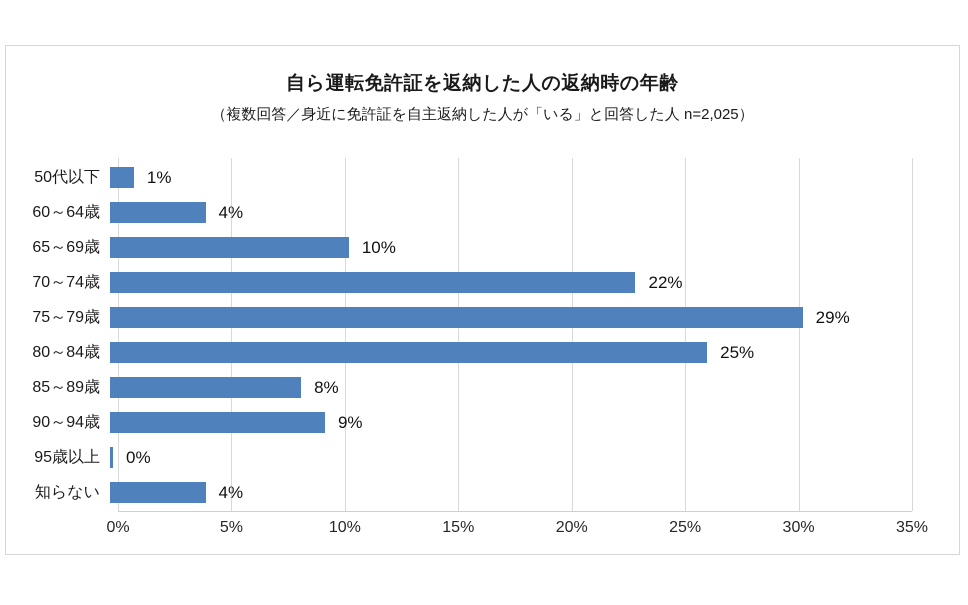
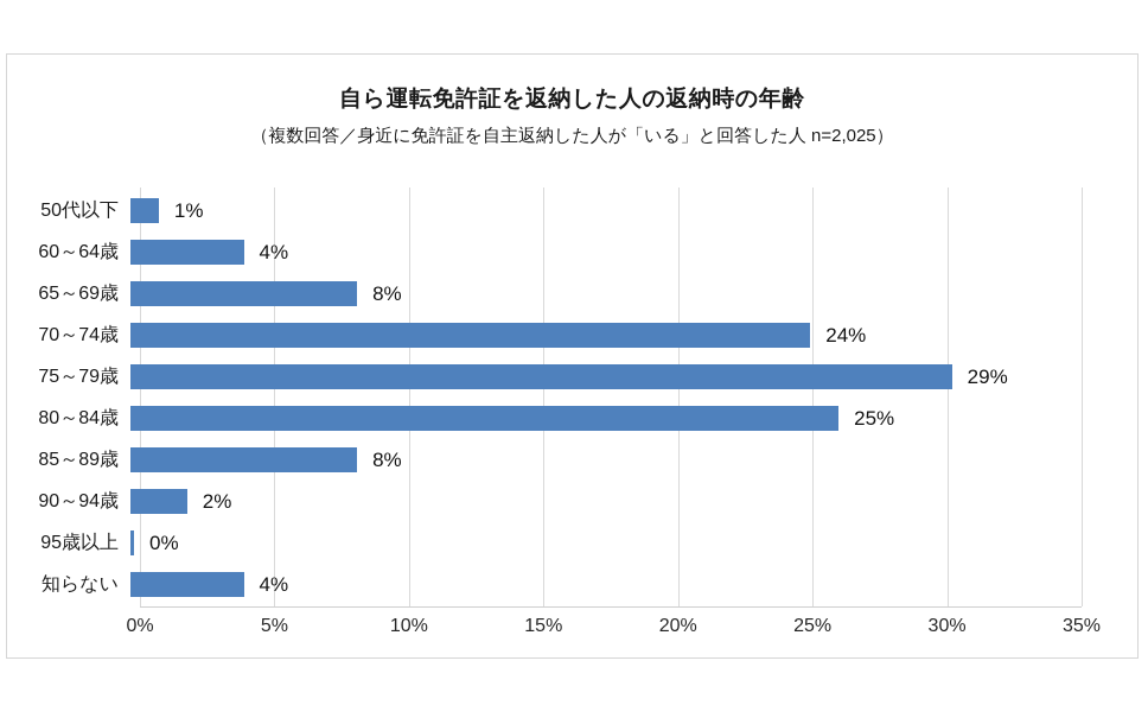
65～69歳: 10% -> 8%
70～74歳: 22% -> 24%
90～94歳: 9% -> 2%
